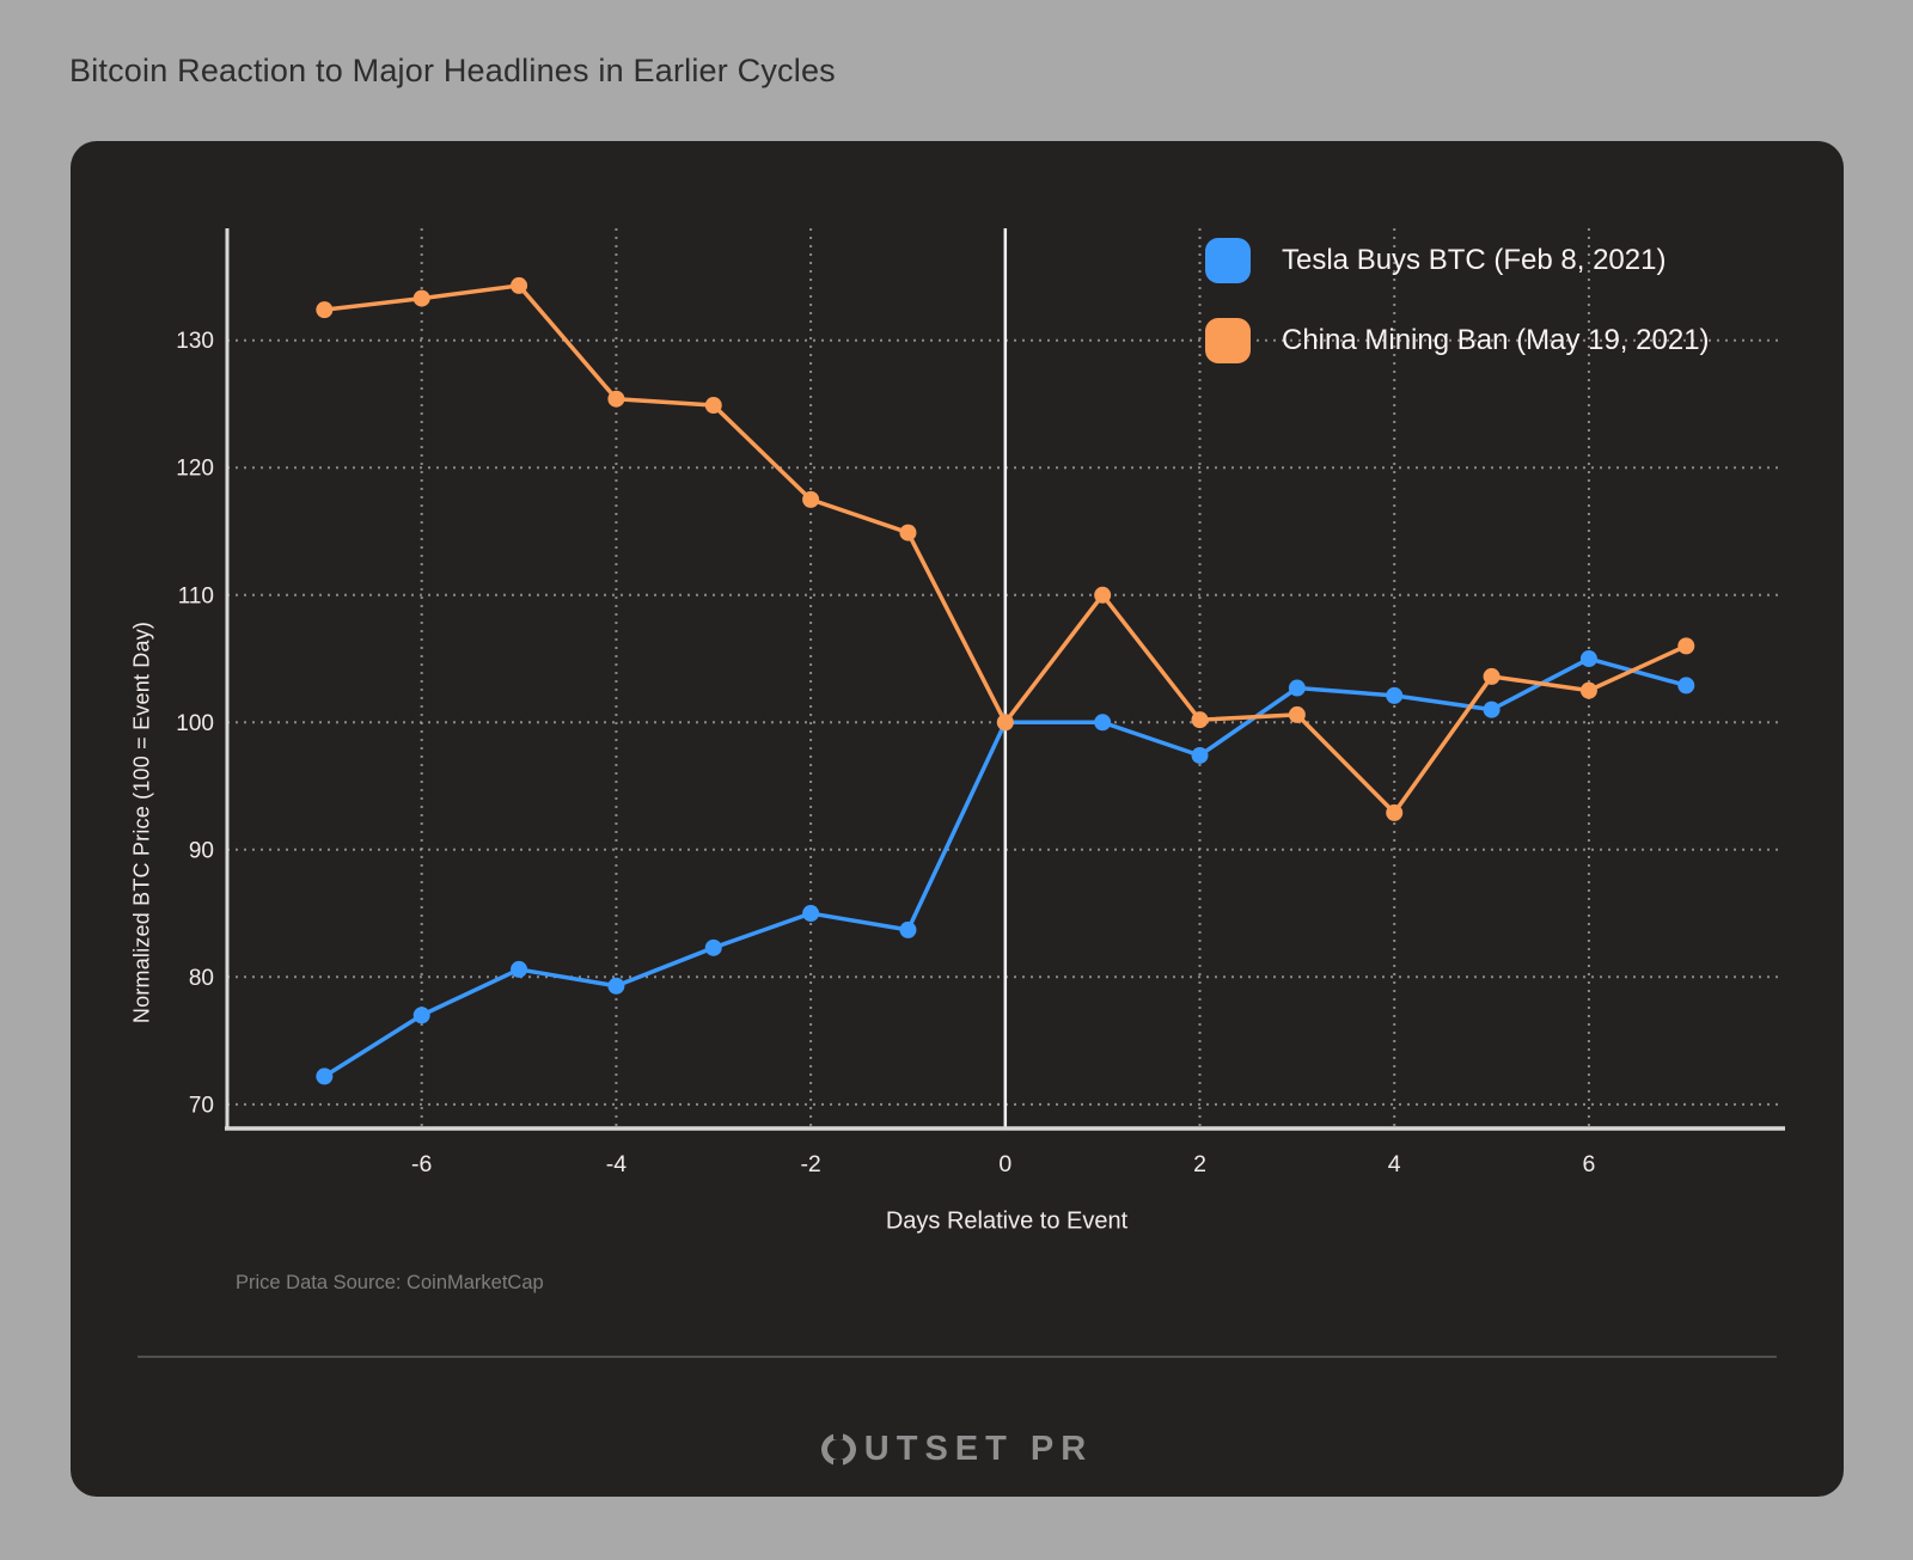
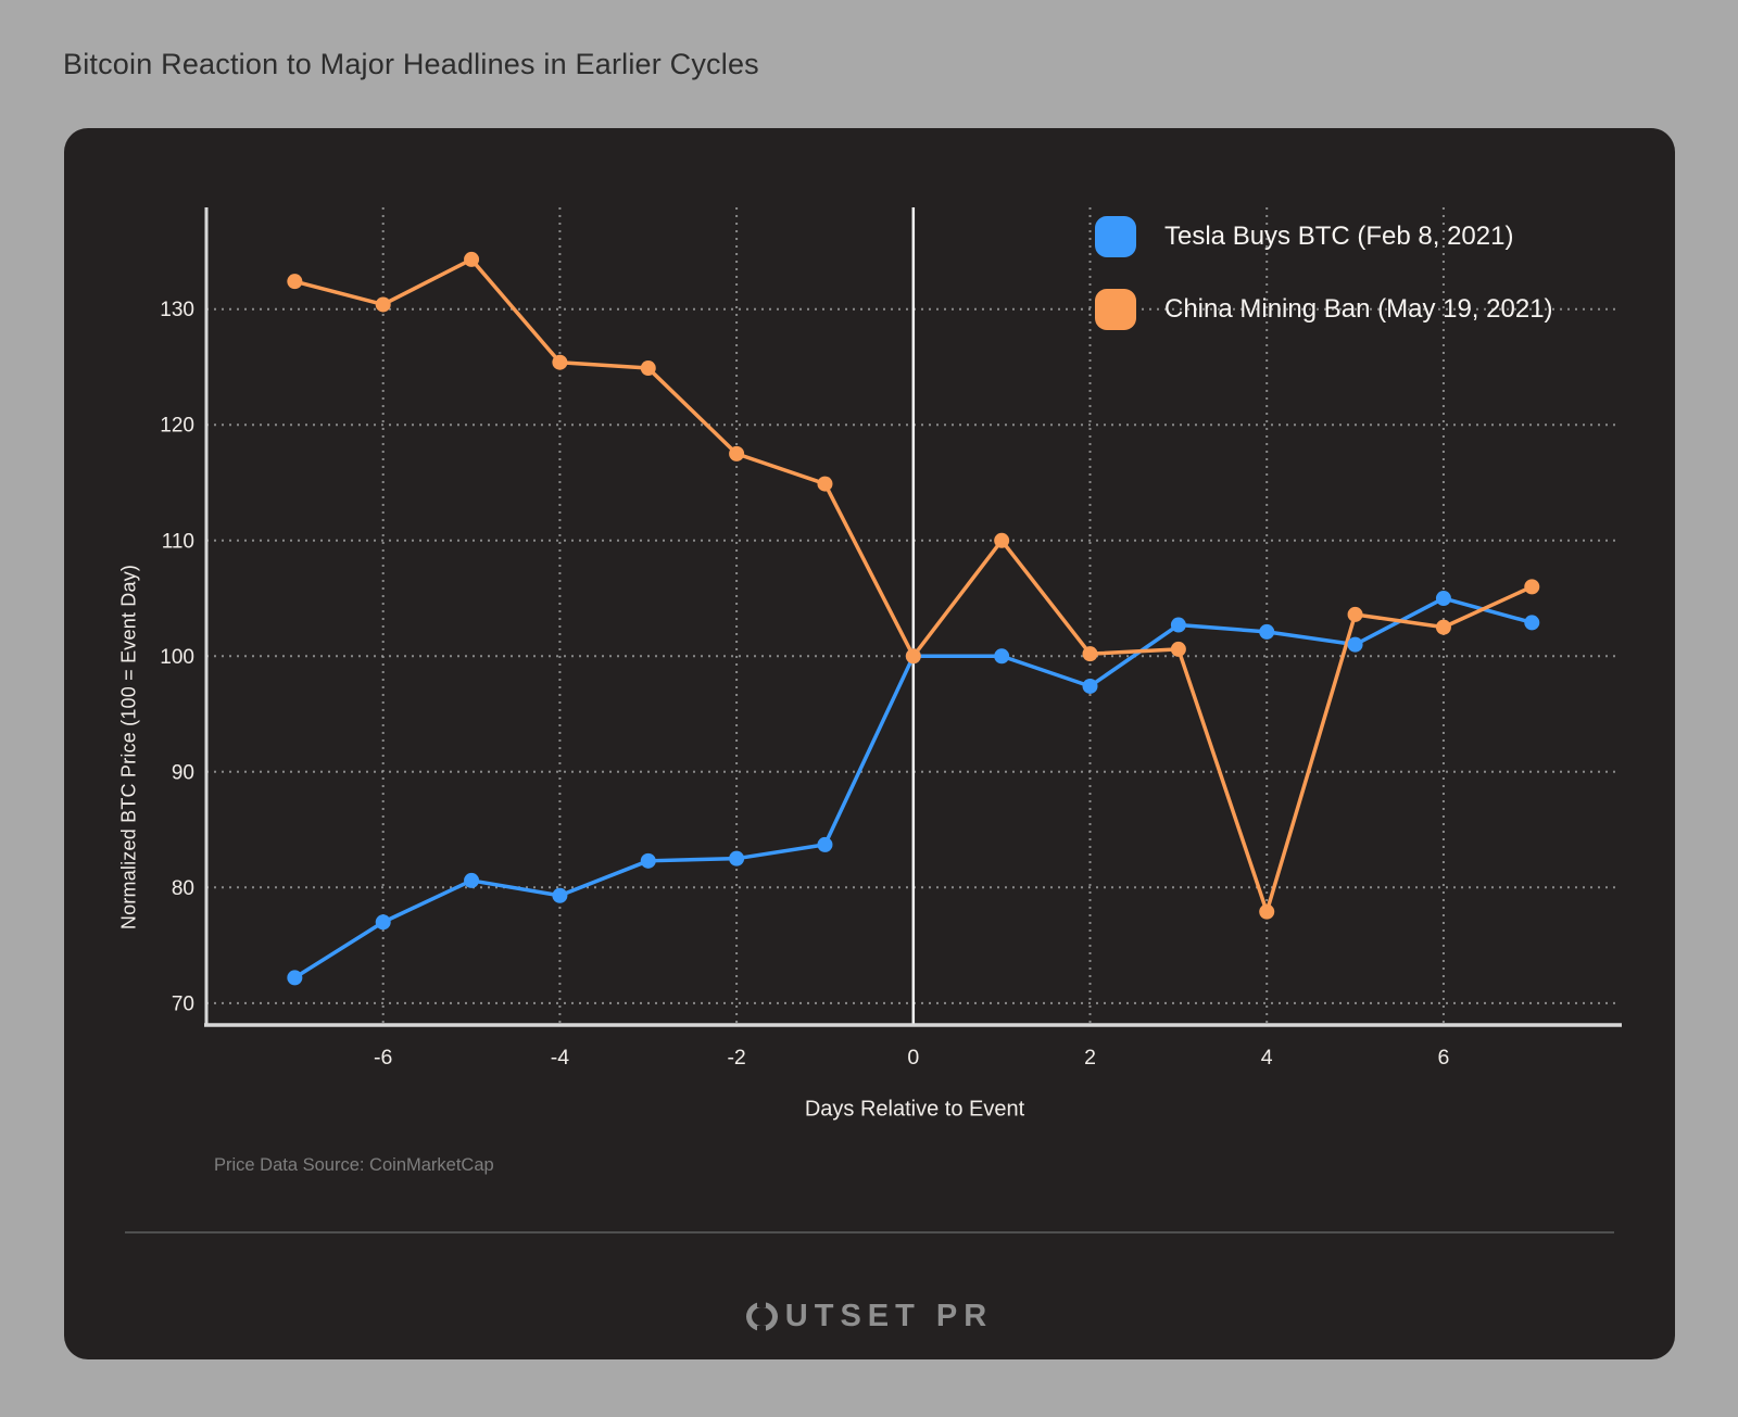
China Mining Ban (May 19, 2021)/-6: 133.3 -> 130.4
Tesla Buys BTC (Feb 8, 2021)/-2: 85.0 -> 82.5
China Mining Ban (May 19, 2021)/4: 92.9 -> 77.9
